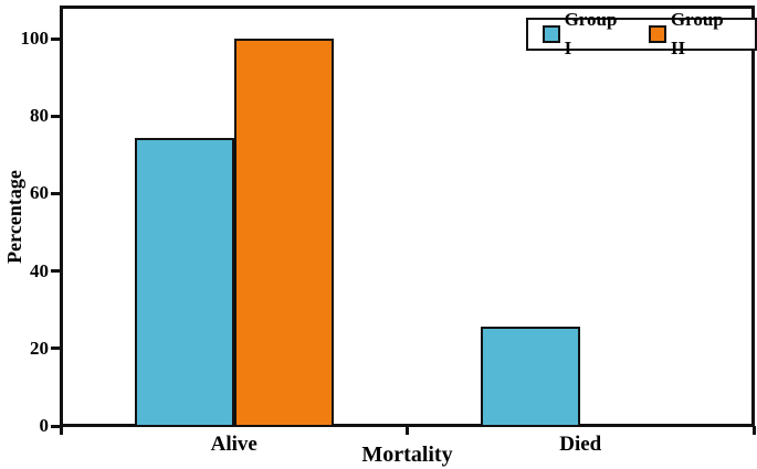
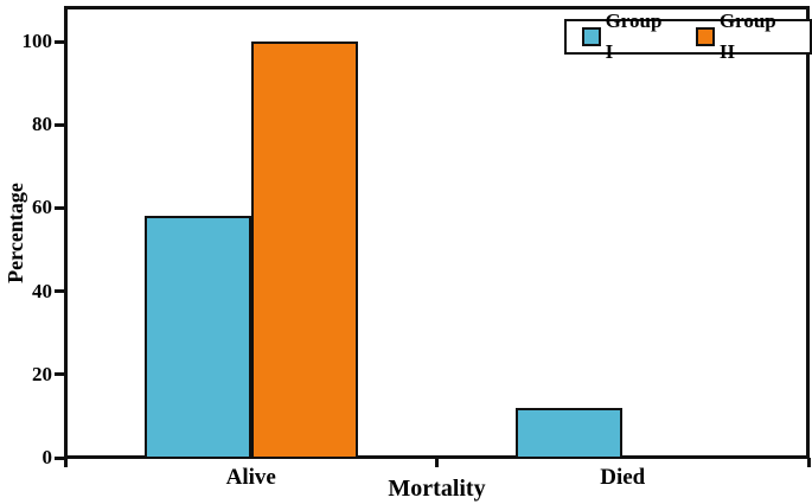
Group I/Alive: 74 -> 58
Group I/Died: 26 -> 12
